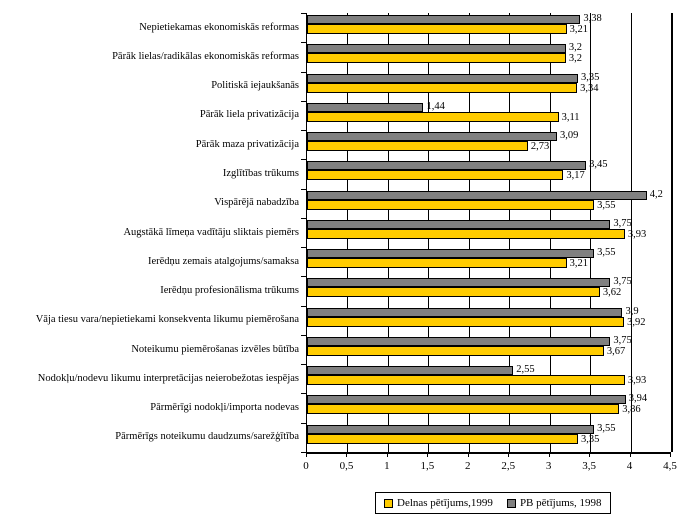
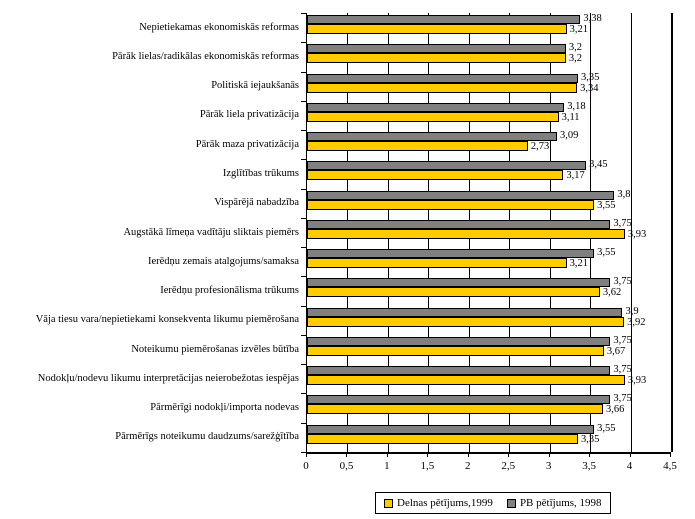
PB pētījums, 1998/Pārāk liela privatizācija: 1,44 -> 3,18
PB pētījums, 1998/Vispārējā nabadzība: 4,2 -> 3,8
PB pētījums, 1998/Nodokļu/nodevu likumu interpretācijas neierobežotas iespējas: 2,55 -> 3,75
PB pētījums, 1998/Pārmērīgi nodokļi/importa nodevas: 3,94 -> 3,75
Delnas pētījums,1999/Pārmērīgi nodokļi/importa nodevas: 3,86 -> 3,66
